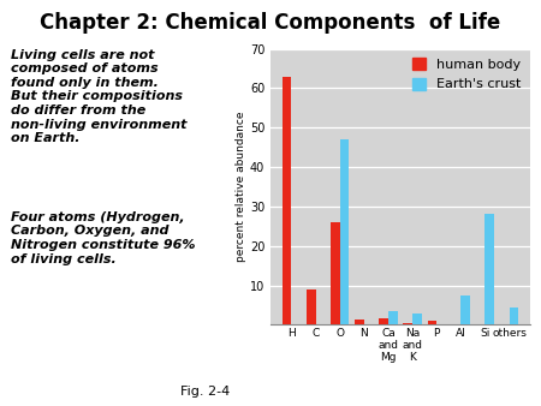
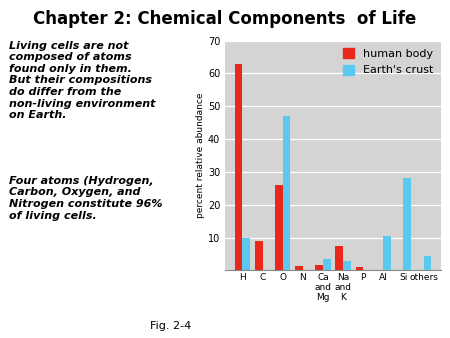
Earth's crust/H: 0.2 -> 10.0
human body/Na and K: 0.4 -> 7.5
Earth's crust/Al: 7.5 -> 10.5
